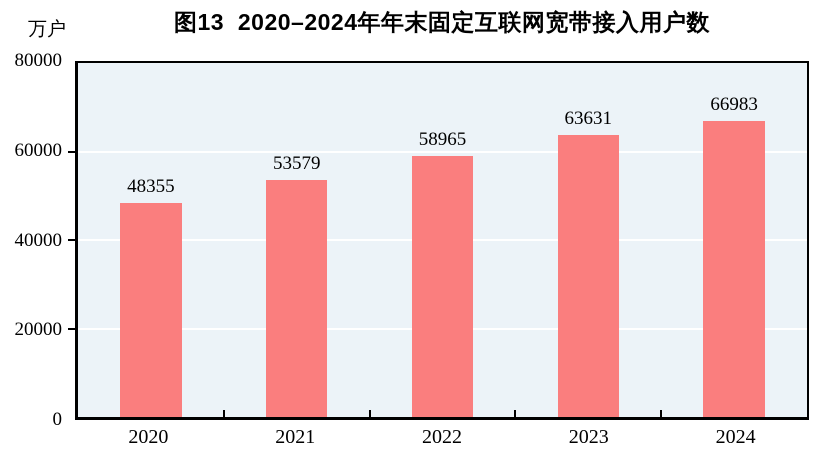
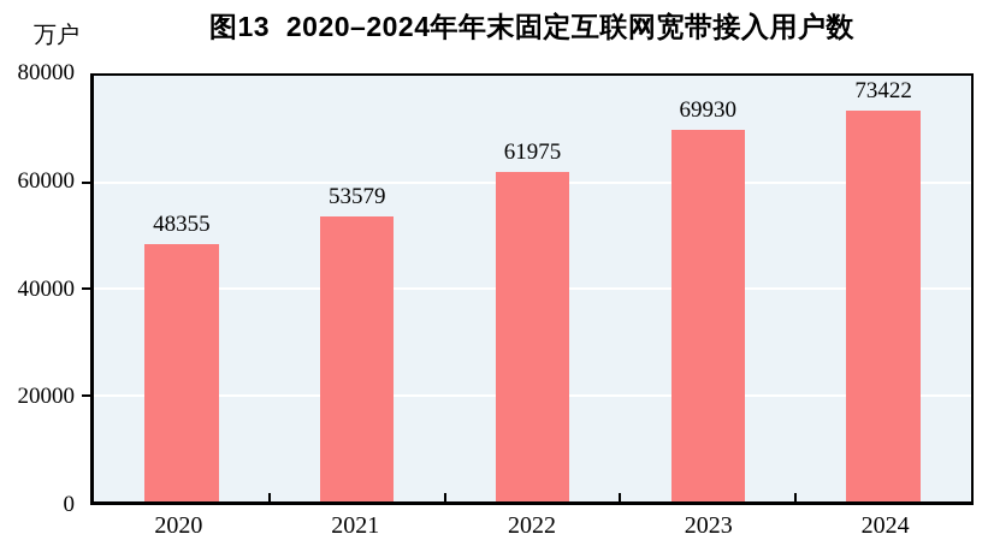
2022: 58965 -> 61975
2023: 63631 -> 69930
2024: 66983 -> 73422
